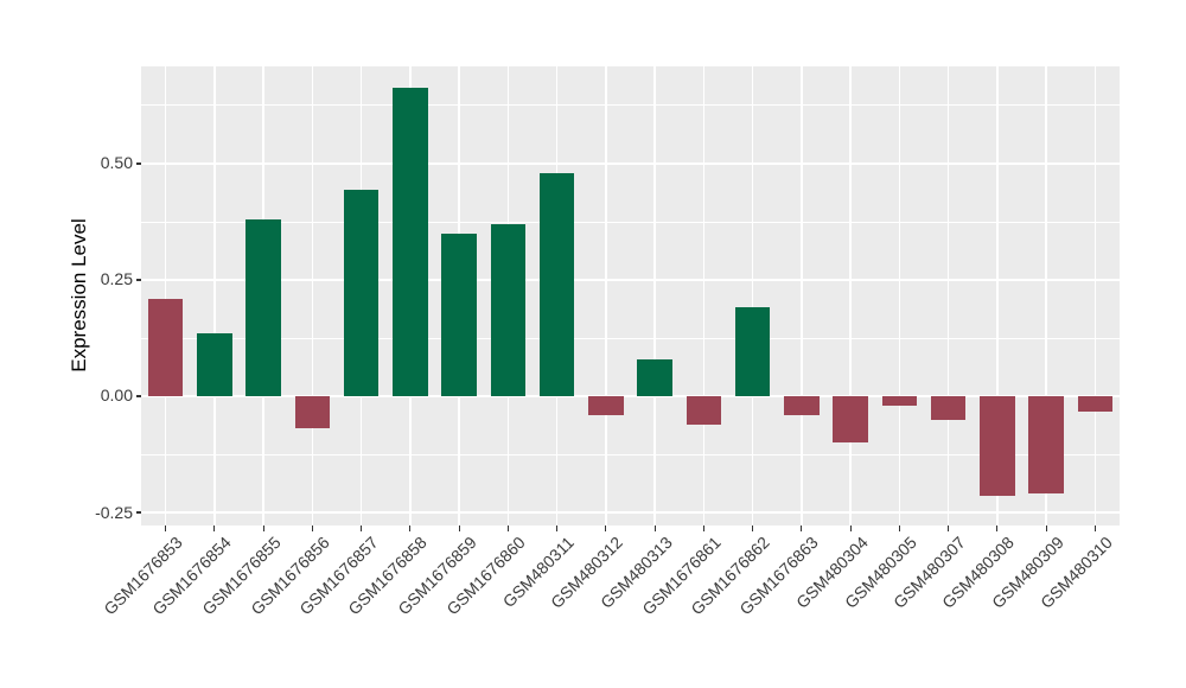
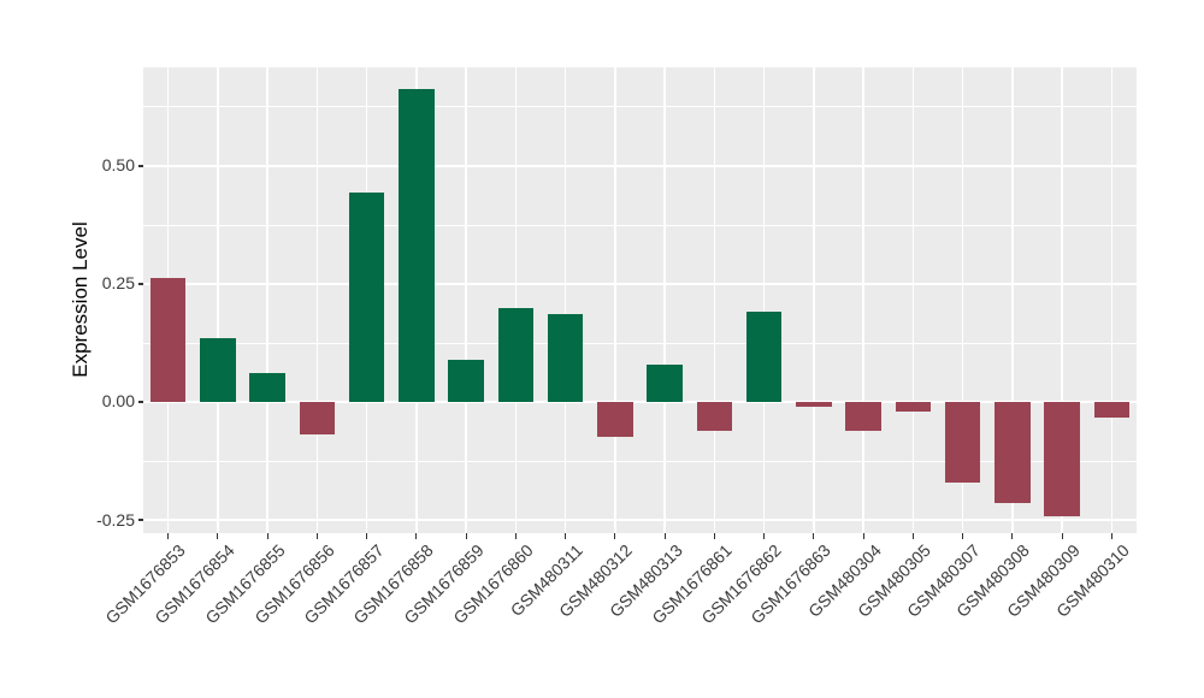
GSM1676853: 0.21 -> 0.26
GSM1676855: 0.38 -> 0.06
GSM1676859: 0.35 -> 0.09
GSM1676860: 0.37 -> 0.20
GSM480311: 0.48 -> 0.19
GSM480312: -0.04 -> -0.07
GSM1676863: -0.04 -> -0.01
GSM480304: -0.10 -> -0.06
GSM480307: -0.05 -> -0.17
GSM480309: -0.21 -> -0.24
